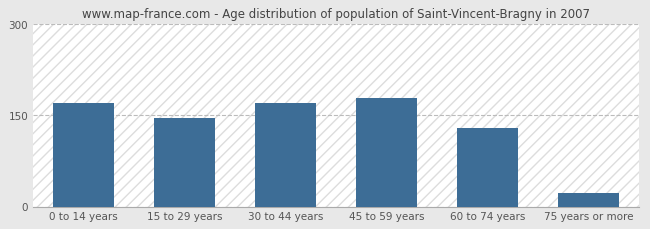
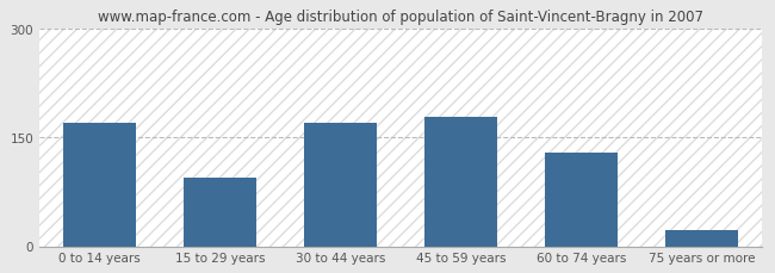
15 to 29 years: 145 -> 94
